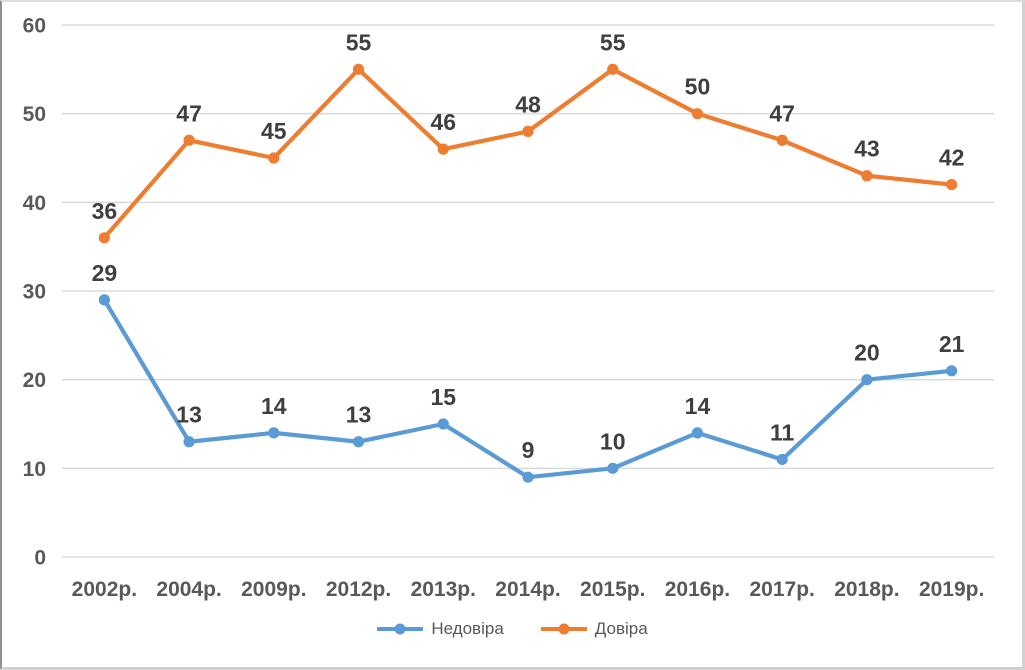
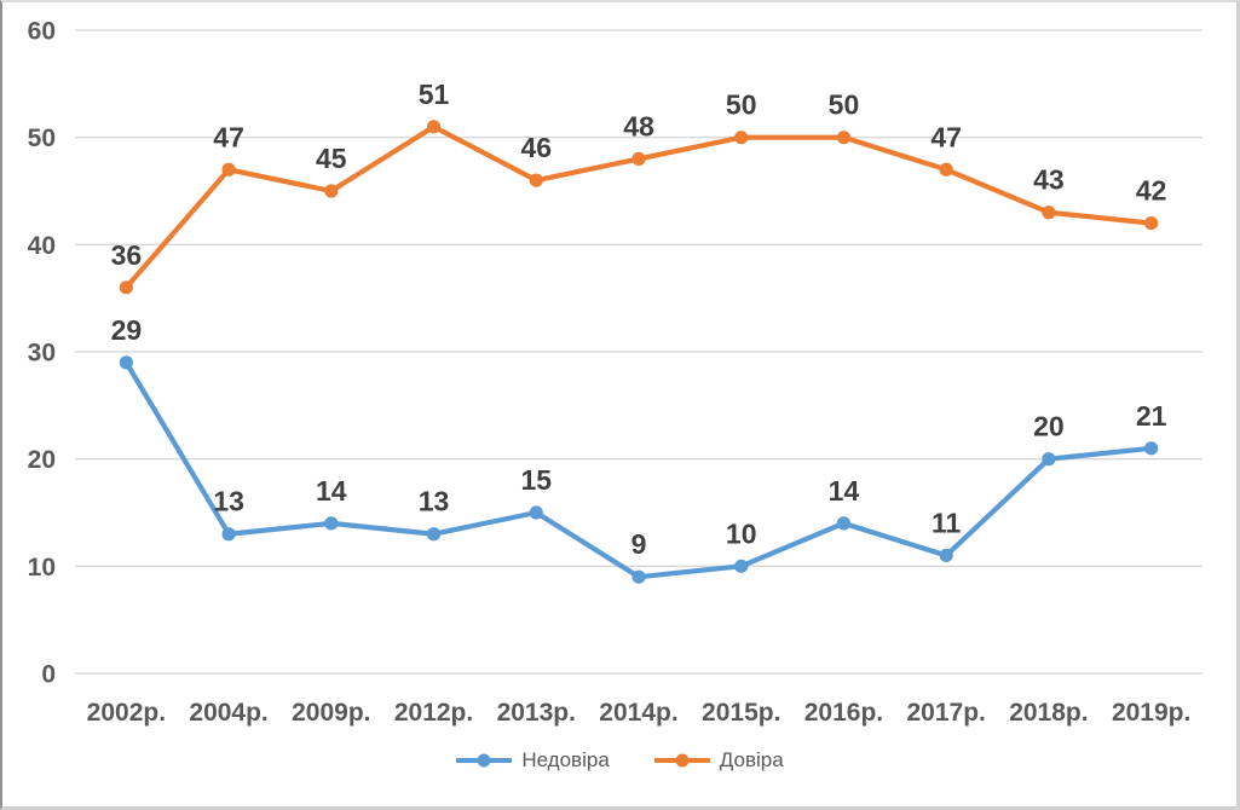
Довіра/2012р.: 55 -> 51
Довіра/2015р.: 55 -> 50
